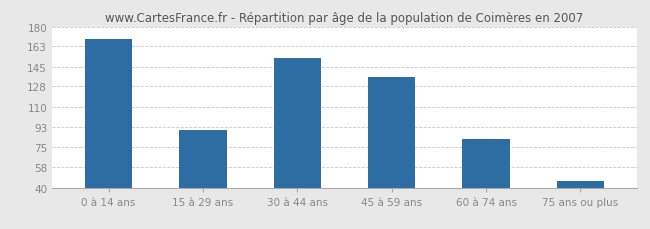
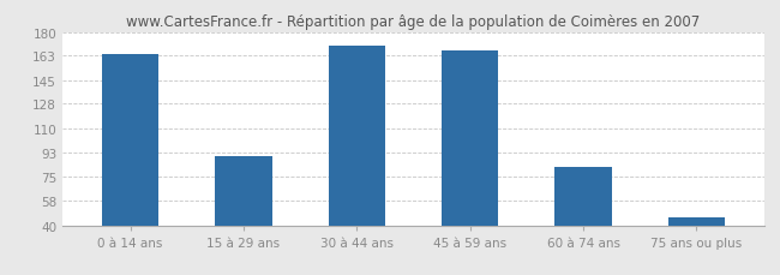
0 à 14 ans: 169 -> 164
30 à 44 ans: 153 -> 170
45 à 59 ans: 136 -> 167
